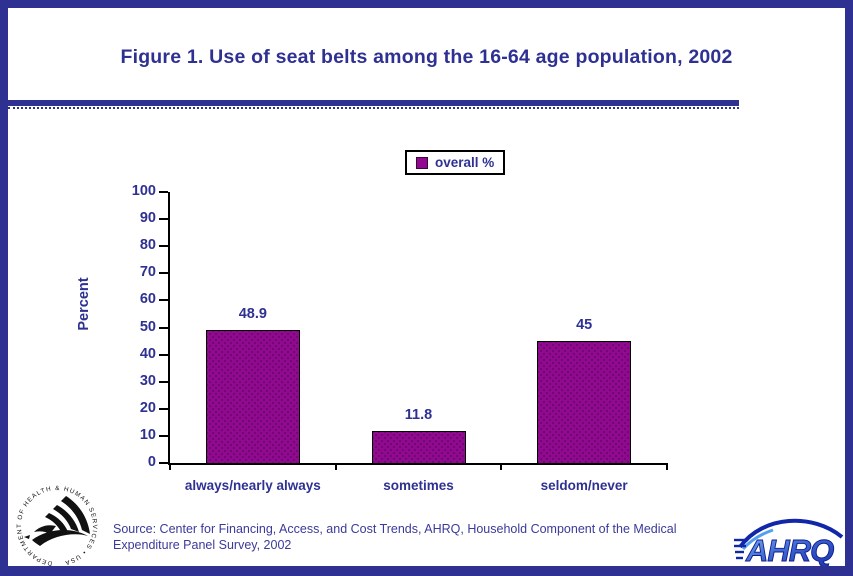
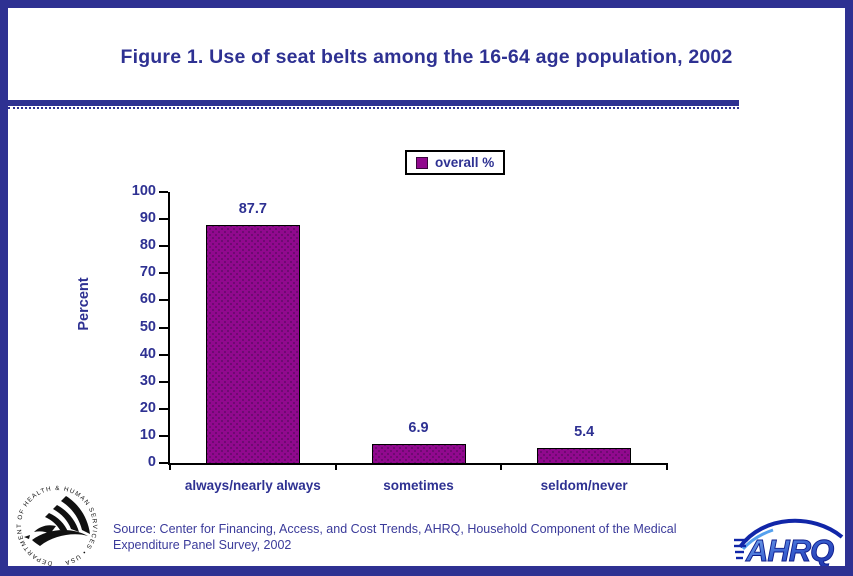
always/nearly always: 48.9 -> 87.7
sometimes: 11.8 -> 6.9
seldom/never: 45 -> 5.4
